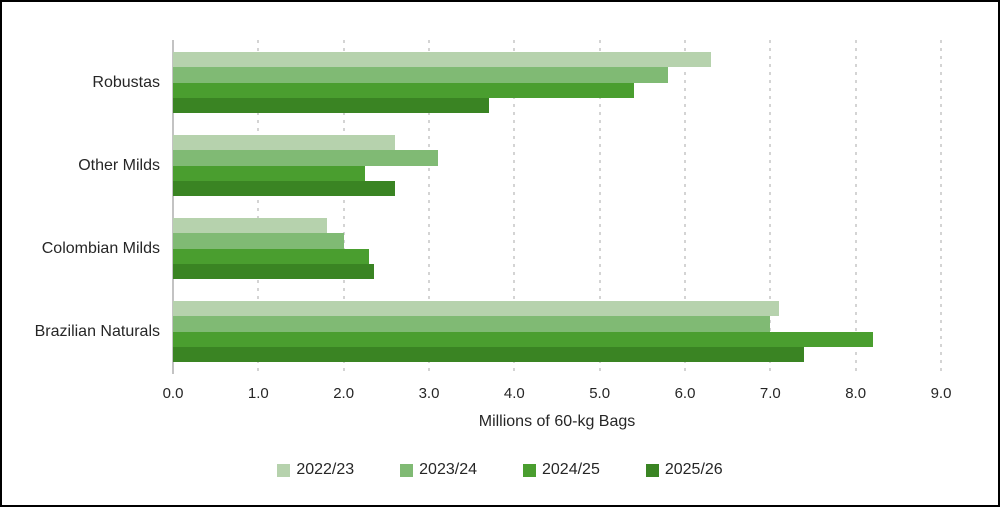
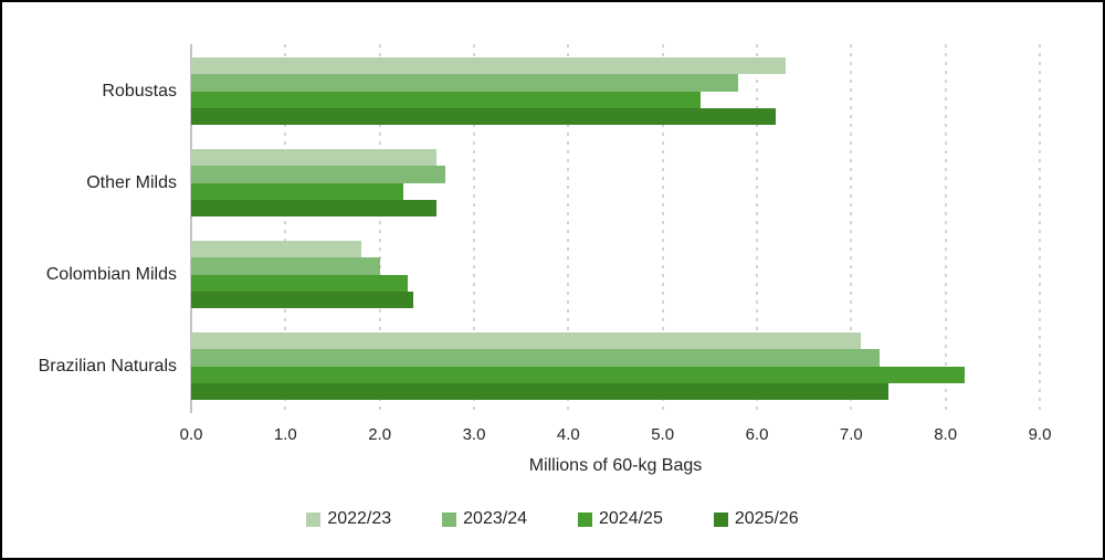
2025/26/Robustas: 3.7 -> 6.2
2023/24/Other Milds: 3.1 -> 2.7
2023/24/Brazilian Naturals: 7.0 -> 7.3
